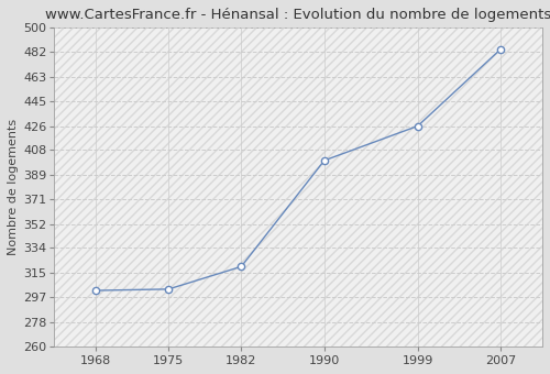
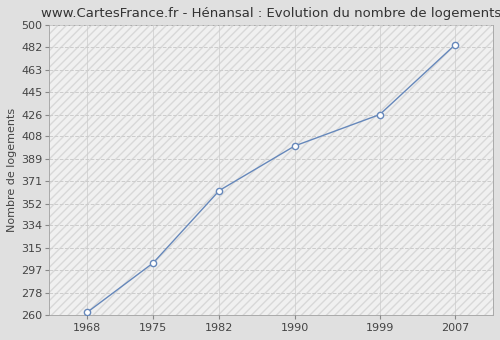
1968: 302 -> 262
1982: 320 -> 363
